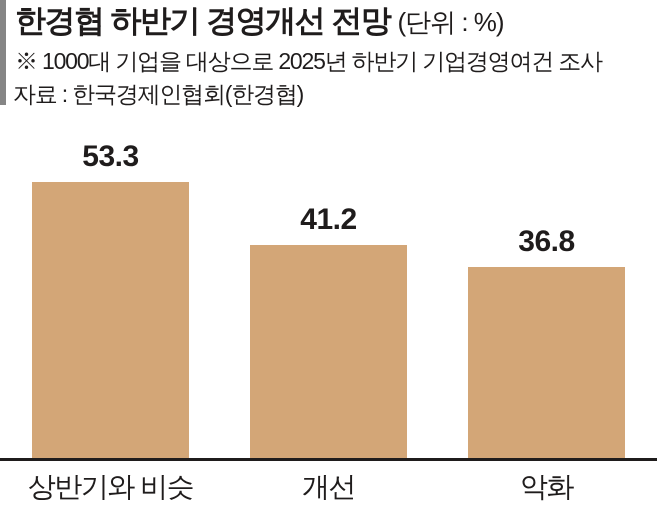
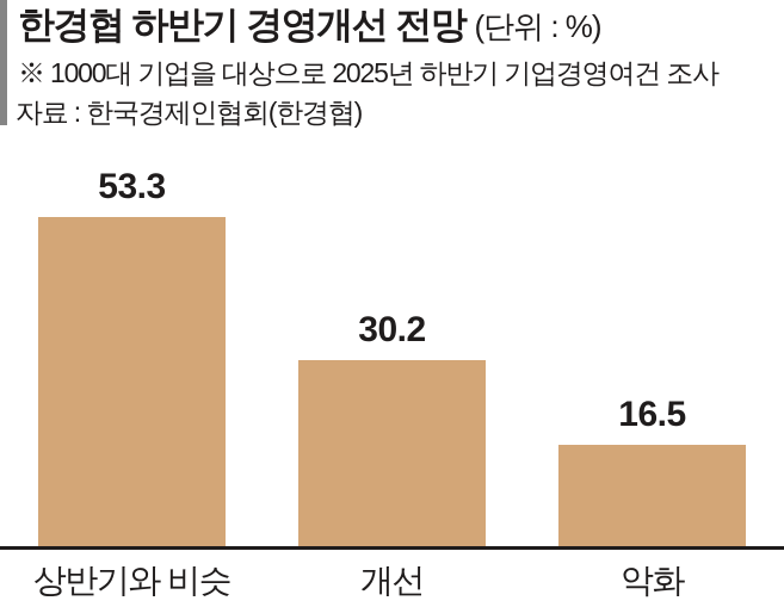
개선: 41.2 -> 30.2
악화: 36.8 -> 16.5
